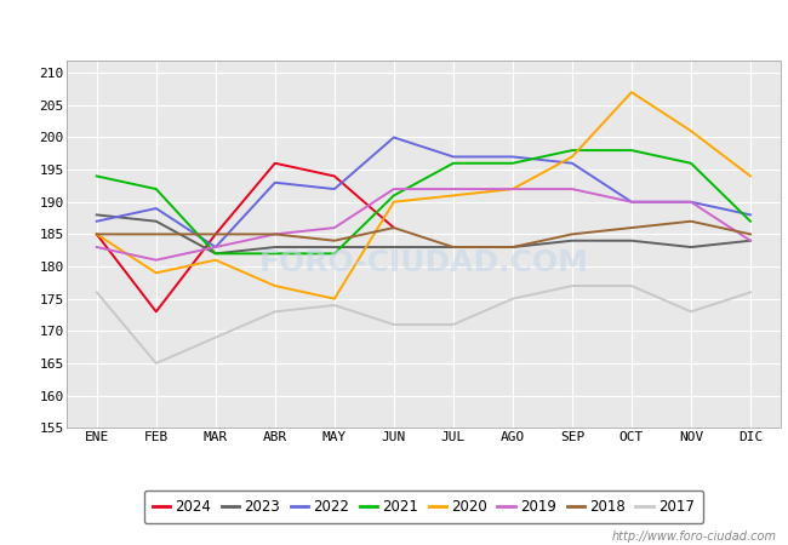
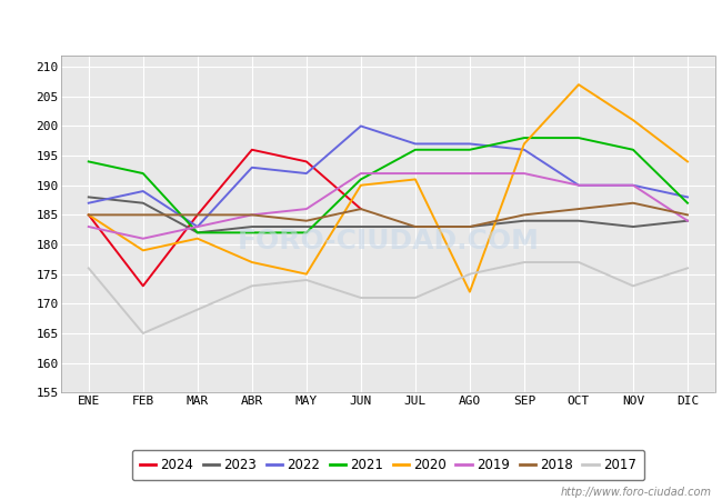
2020/AGO: 192 -> 172
